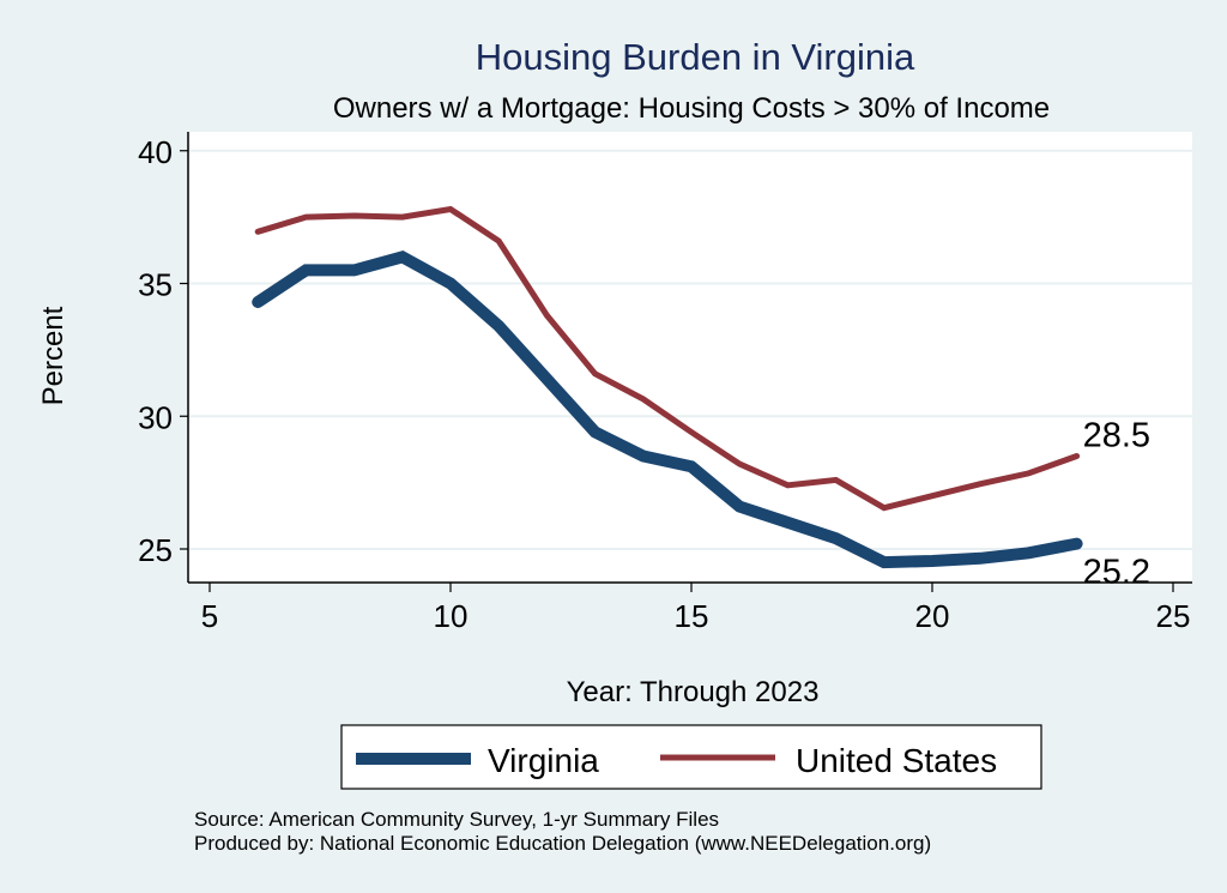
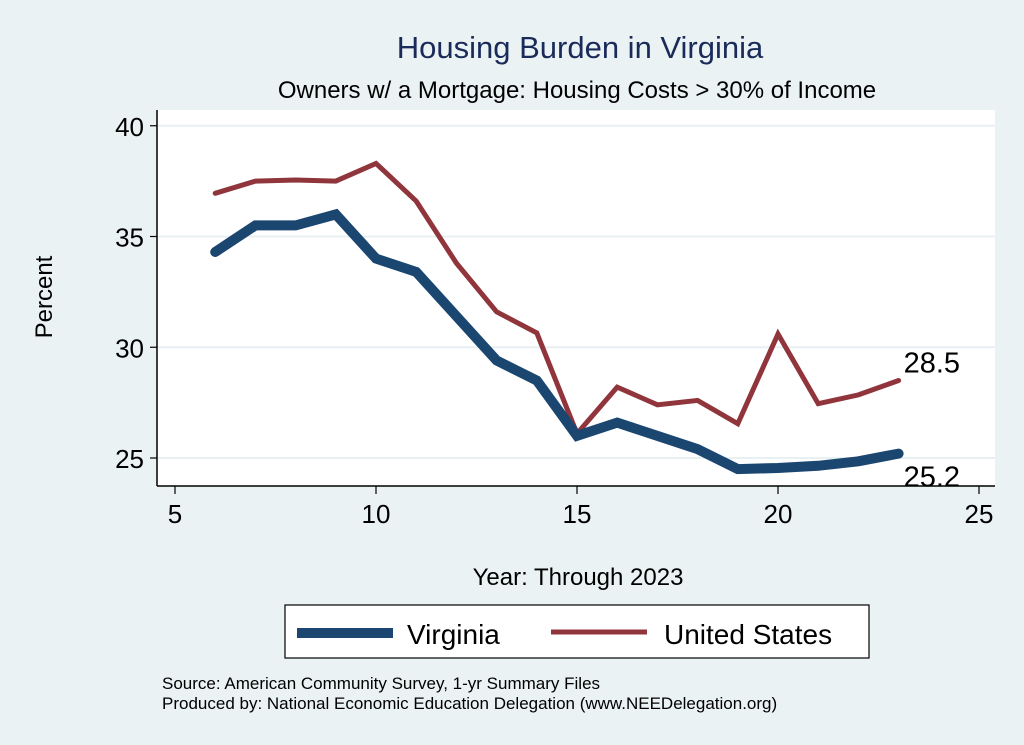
Virginia/10: 35.0 -> 34.0
United States/10: 37.8 -> 38.3
Virginia/15: 28.1 -> 26.0
United States/15: 29.4 -> 26.1
United States/20: 27.0 -> 30.6
